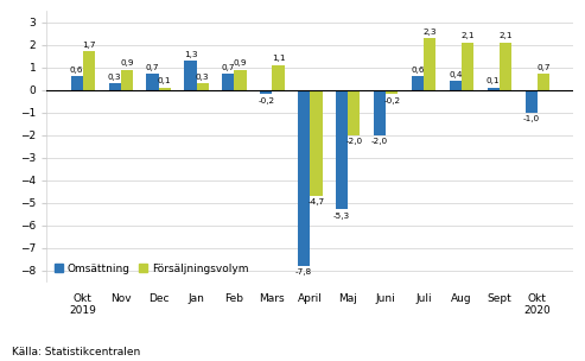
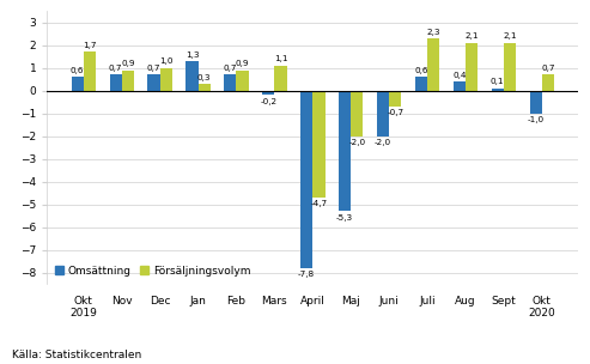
Omsättning/Nov: 0,3 -> 0,7
Försäljningsvolym/Dec: 0,1 -> 1,0
Försäljningsvolym/Juni: -0,2 -> -0,7
